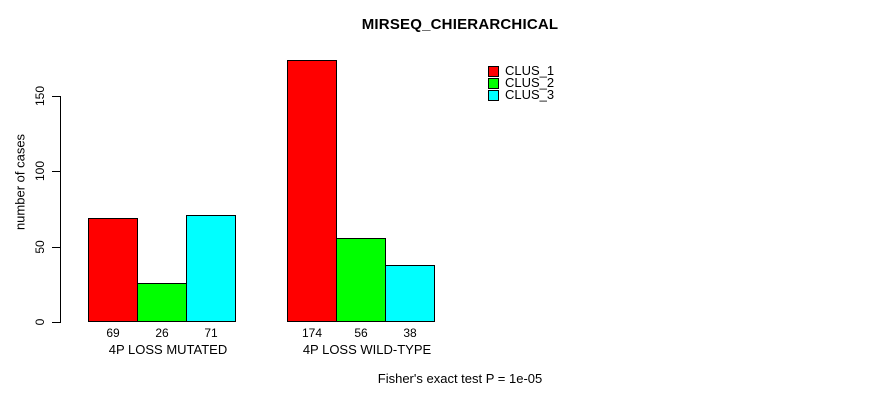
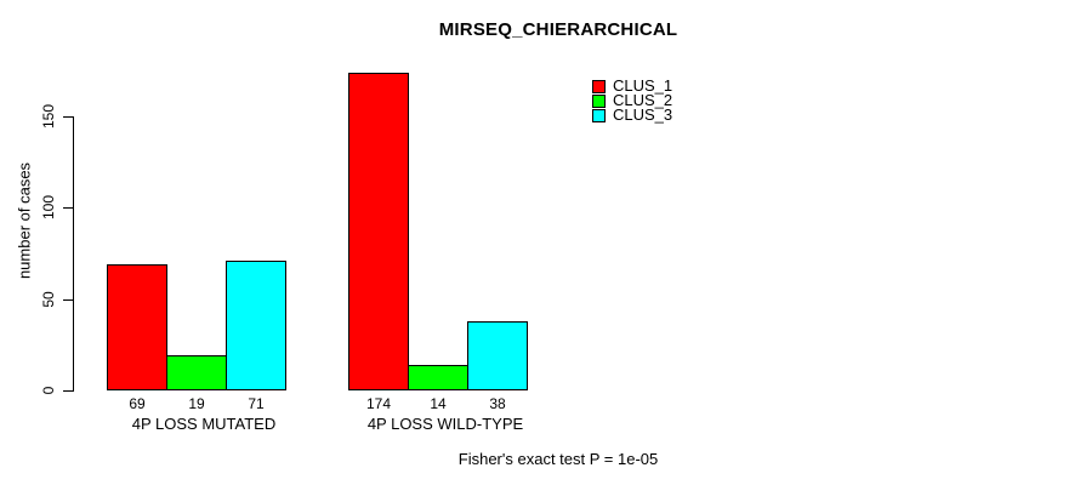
CLUS_2/4P LOSS MUTATED: 26 -> 19
CLUS_2/4P LOSS WILD-TYPE: 56 -> 14
